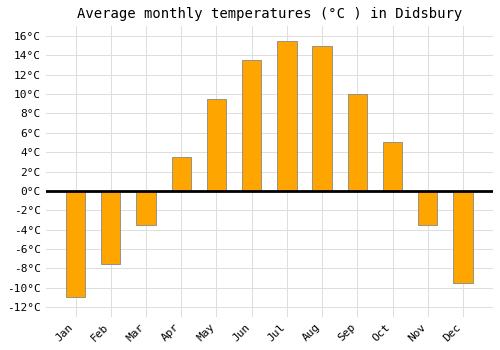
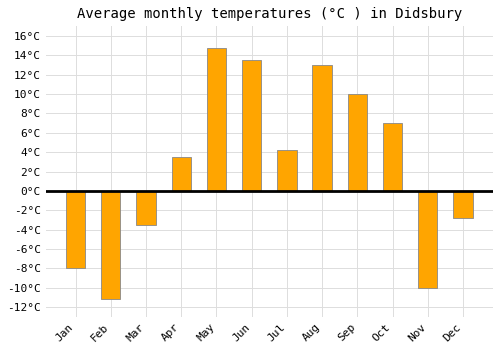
Jan: -11.0°C -> -8.0°C
Feb: -7.5°C -> -11.2°C
May: 9.5°C -> 14.8°C
Jul: 15.5°C -> 4.2°C
Aug: 15.0°C -> 13.0°C
Oct: 5.0°C -> 7.0°C
Nov: -3.5°C -> -10.0°C
Dec: -9.5°C -> -2.8°C
